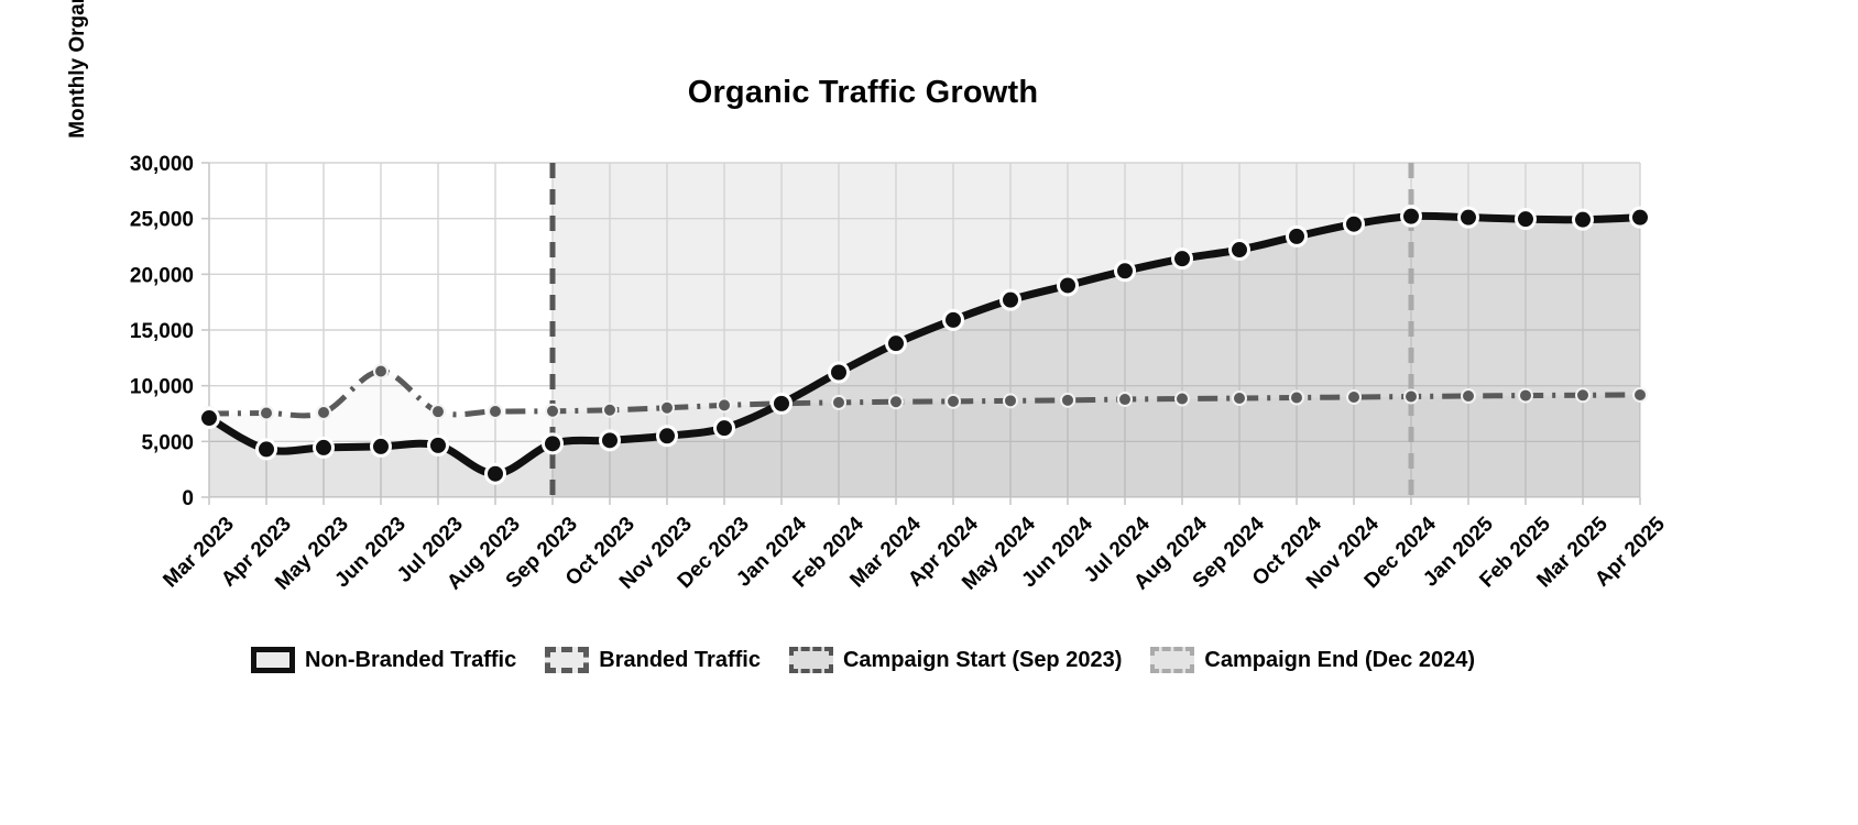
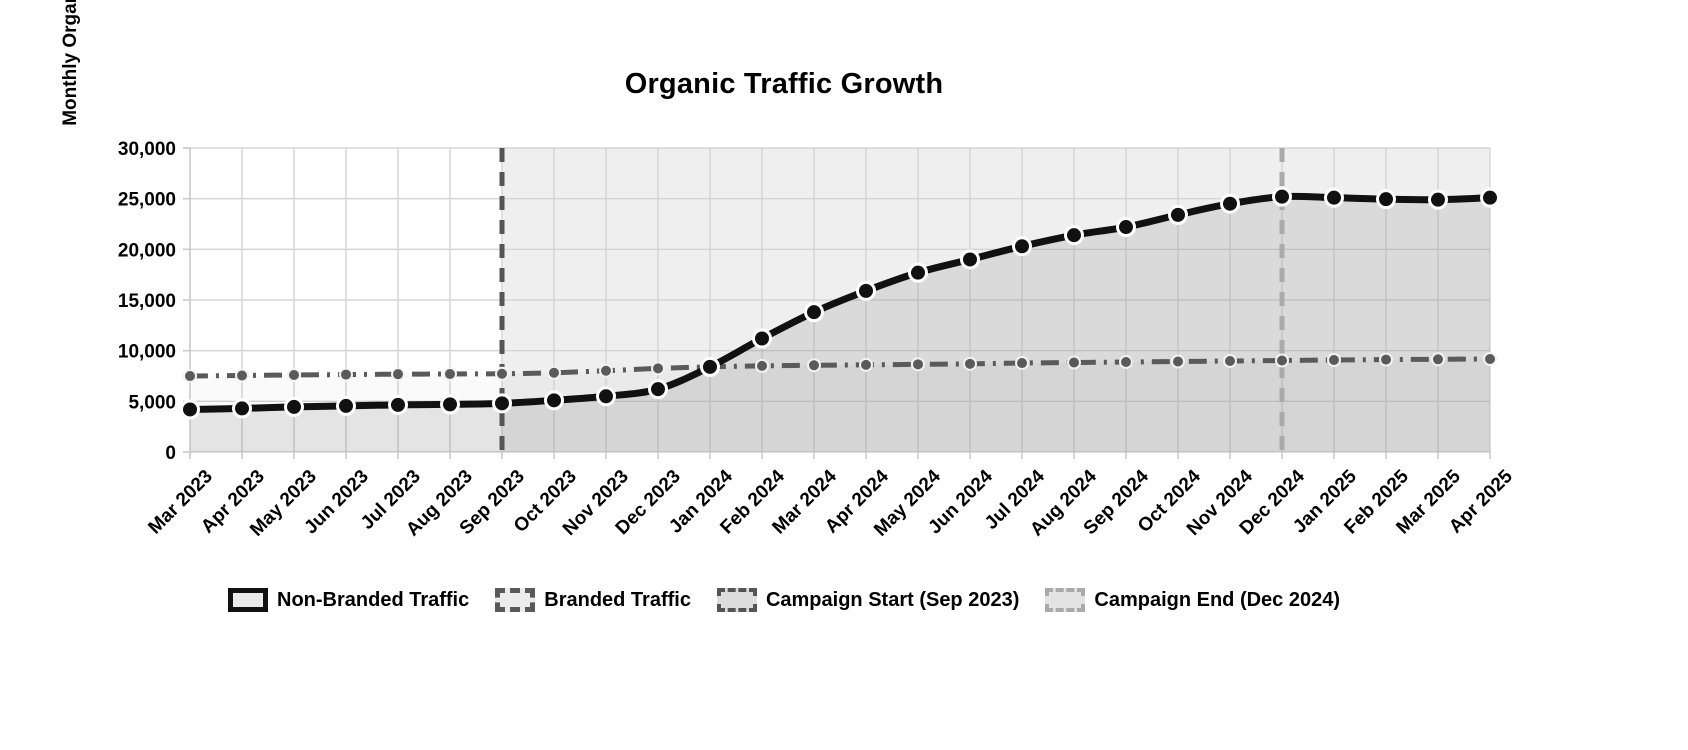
Non-Branded Traffic/Mar 2023: 7100 -> 4200
Branded Traffic/Jun 2023: 11300 -> 7600
Non-Branded Traffic/Aug 2023: 2100 -> 4700
